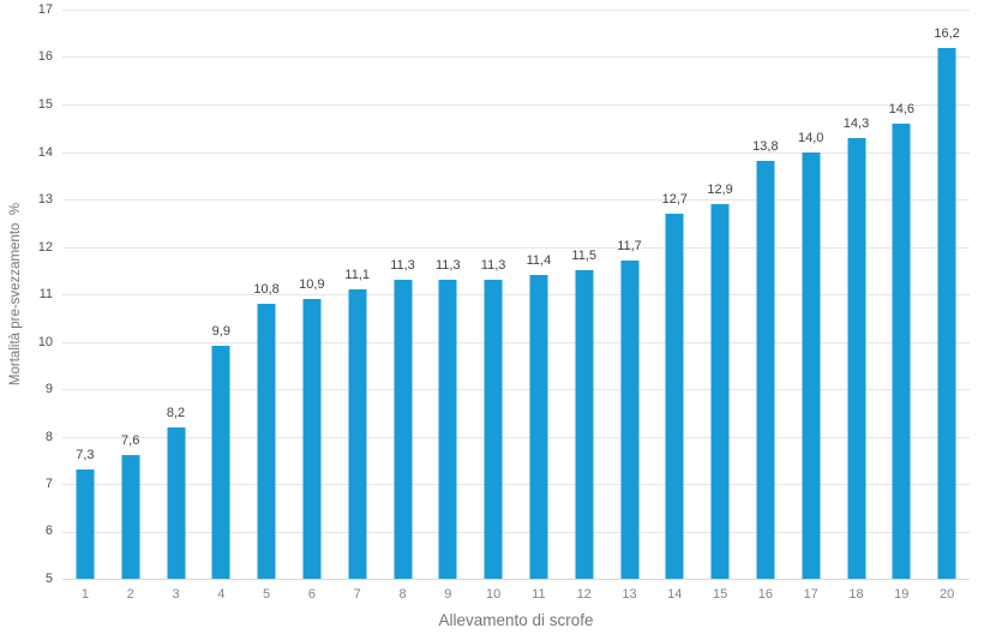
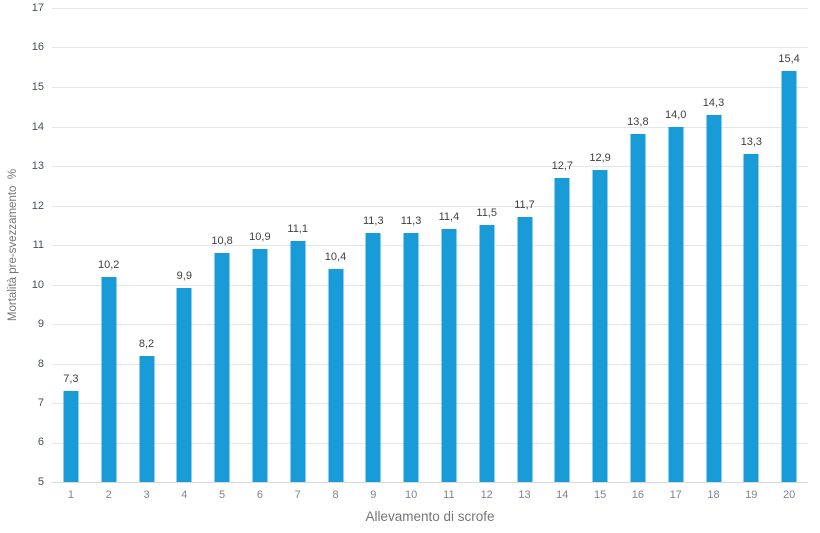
2: 7,6 -> 10,2
8: 11,3 -> 10,4
19: 14,6 -> 13,3
20: 16,2 -> 15,4
